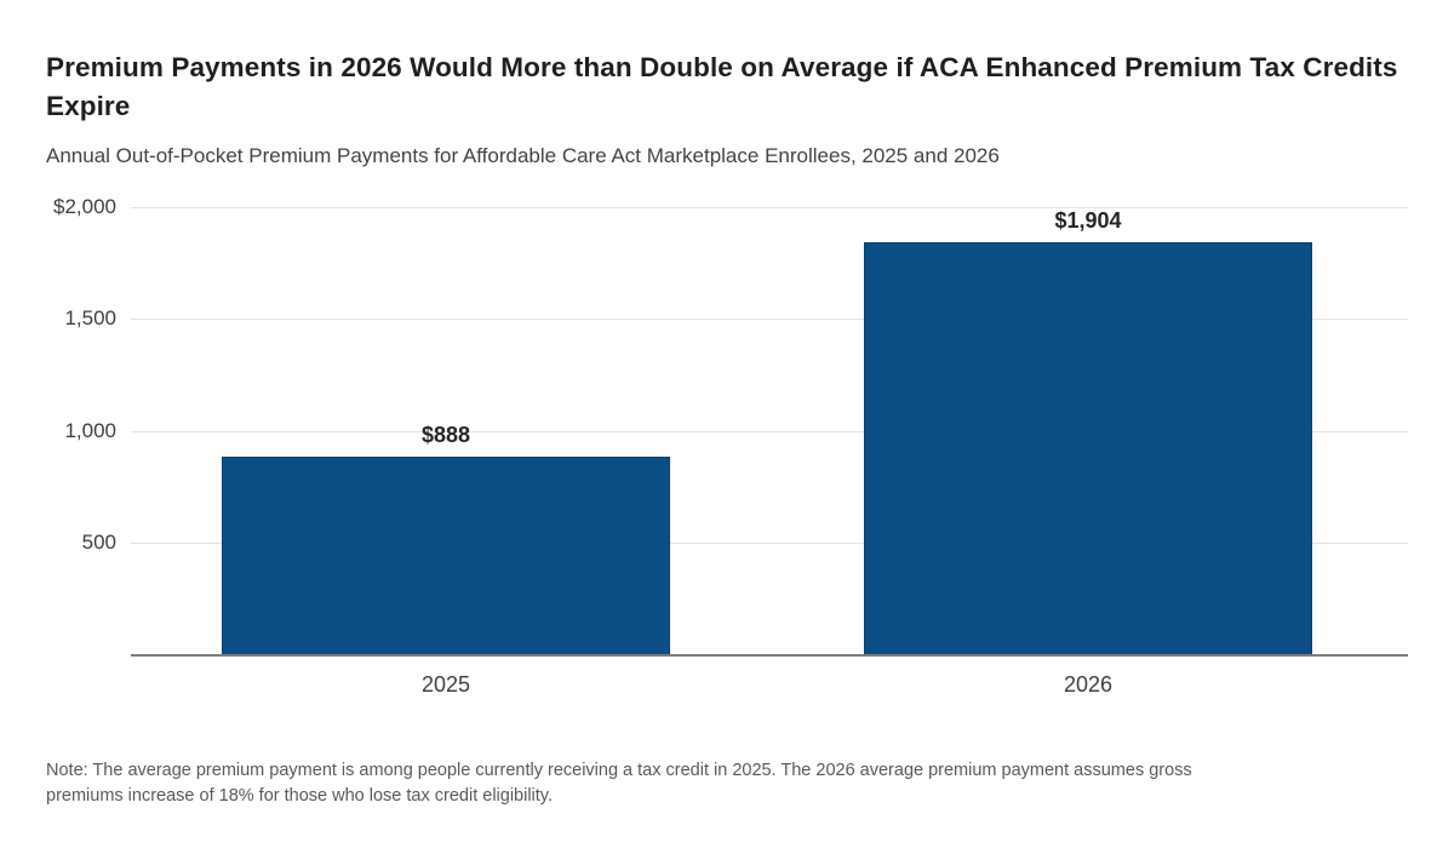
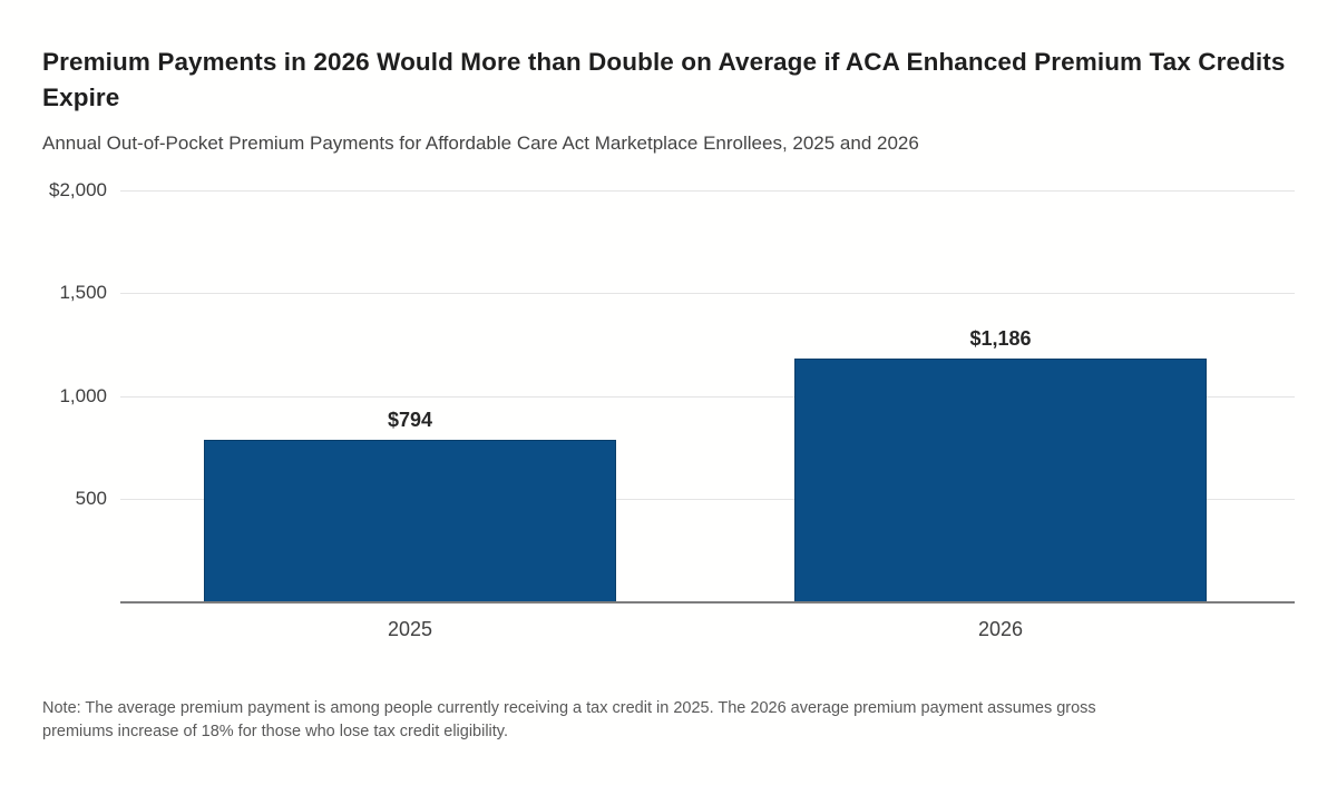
2025: $888 -> $794
2026: $1,904 -> $1,186
